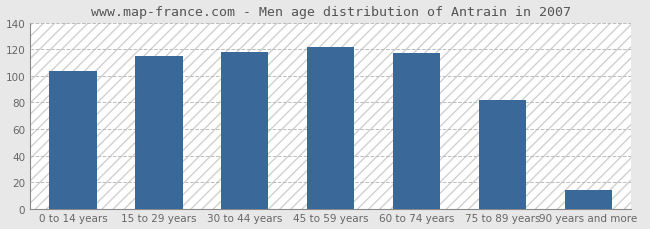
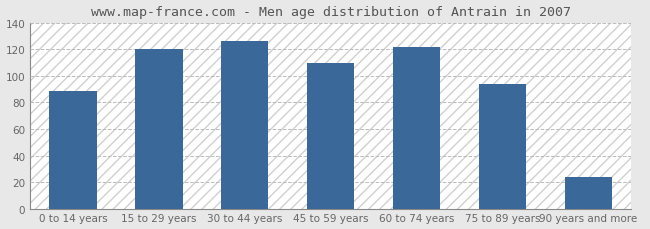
0 to 14 years: 104 -> 89
15 to 29 years: 115 -> 120
30 to 44 years: 118 -> 126
45 to 59 years: 122 -> 110
60 to 74 years: 117 -> 122
75 to 89 years: 82 -> 94
90 years and more: 14 -> 24
